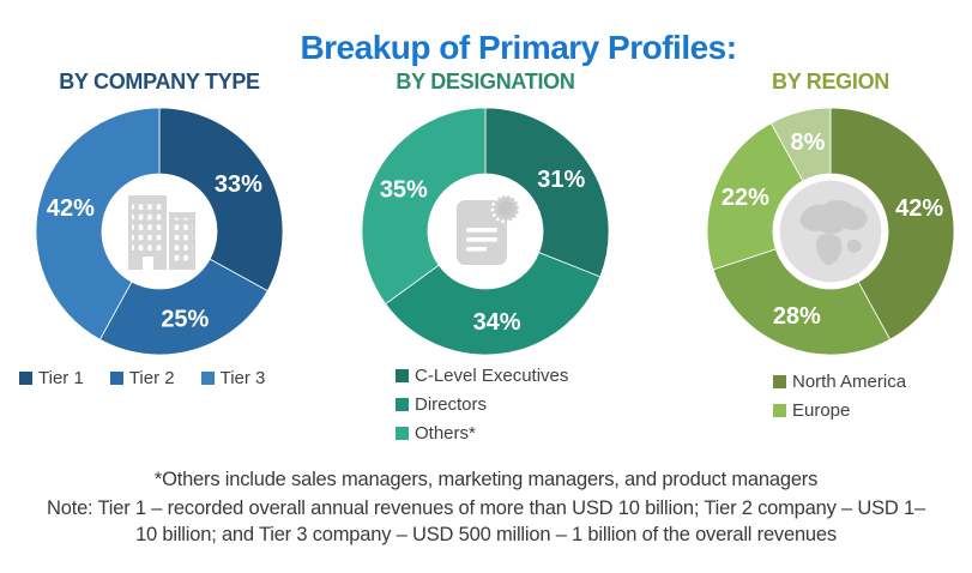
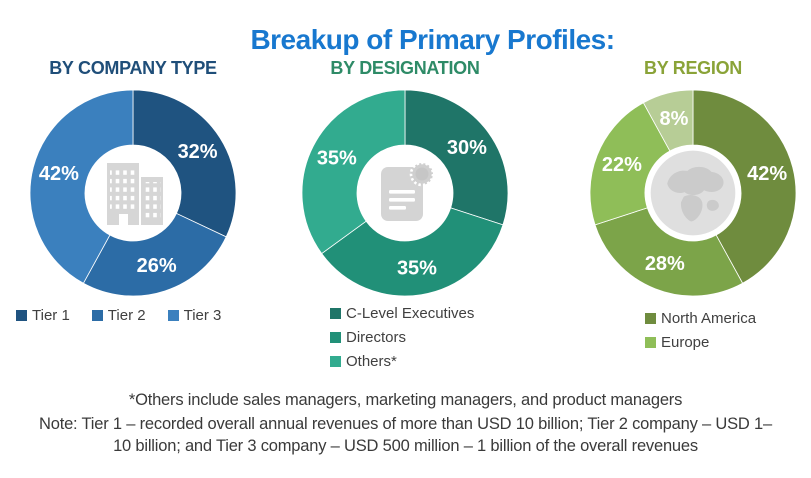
BY COMPANY TYPE/Tier 1: 33% -> 32%
BY COMPANY TYPE/Tier 2: 25% -> 26%
BY DESIGNATION/C-Level Executives: 31% -> 30%
BY DESIGNATION/Directors: 34% -> 35%
